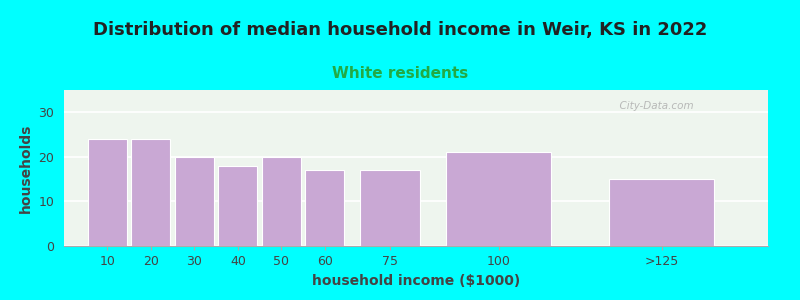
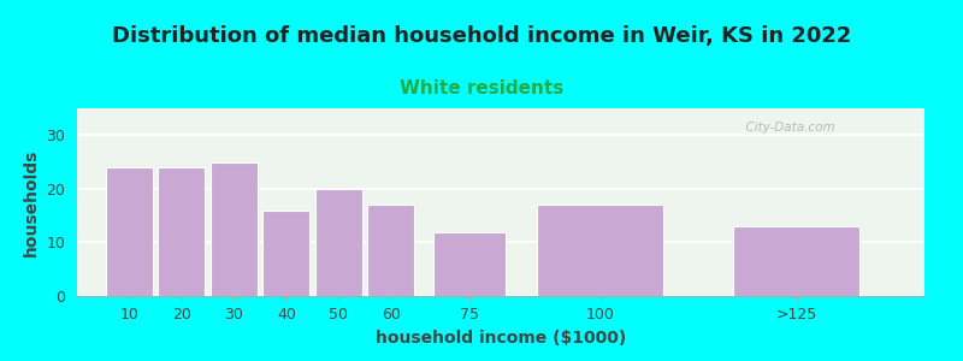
30: 20 -> 25
40: 18 -> 16
75: 17 -> 12
100: 21 -> 17
>125: 15 -> 13
